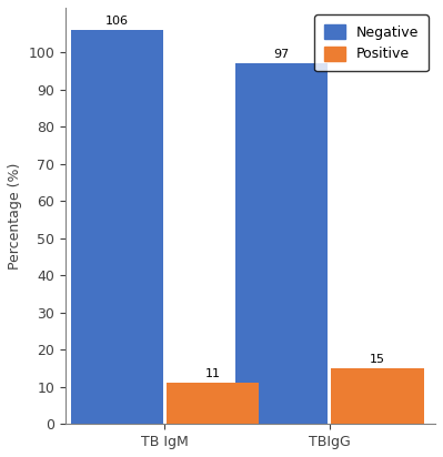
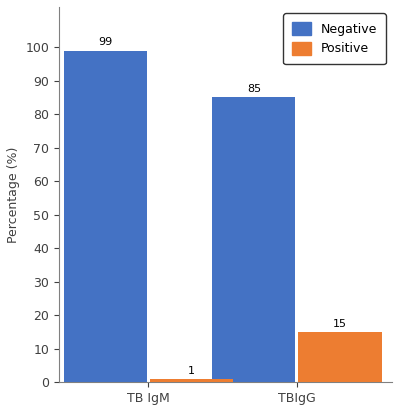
Negative/TB IgM: 106 -> 99
Positive/TB IgM: 11 -> 1
Negative/TBIgG: 97 -> 85
